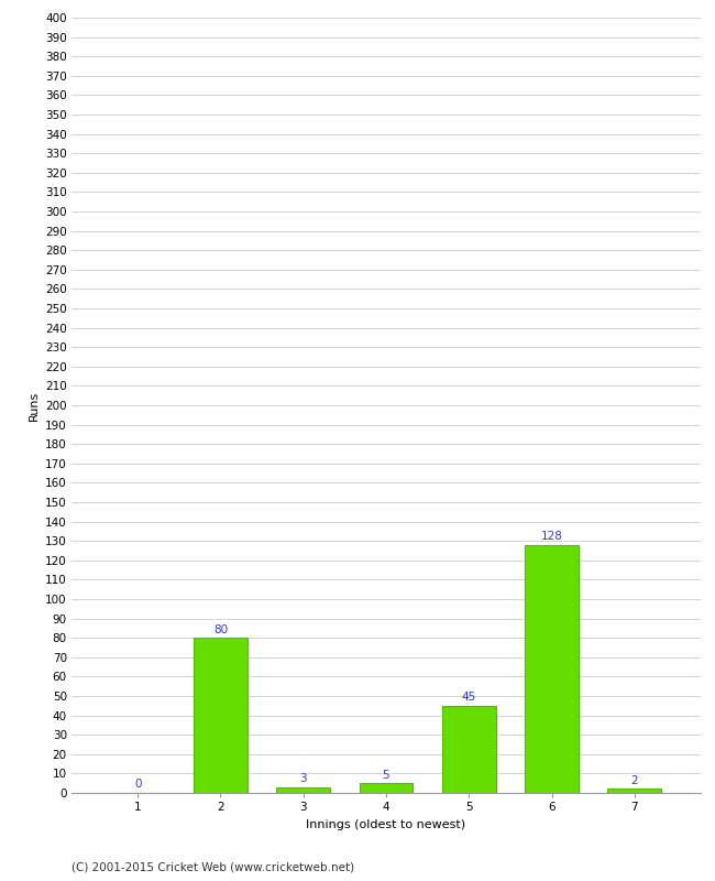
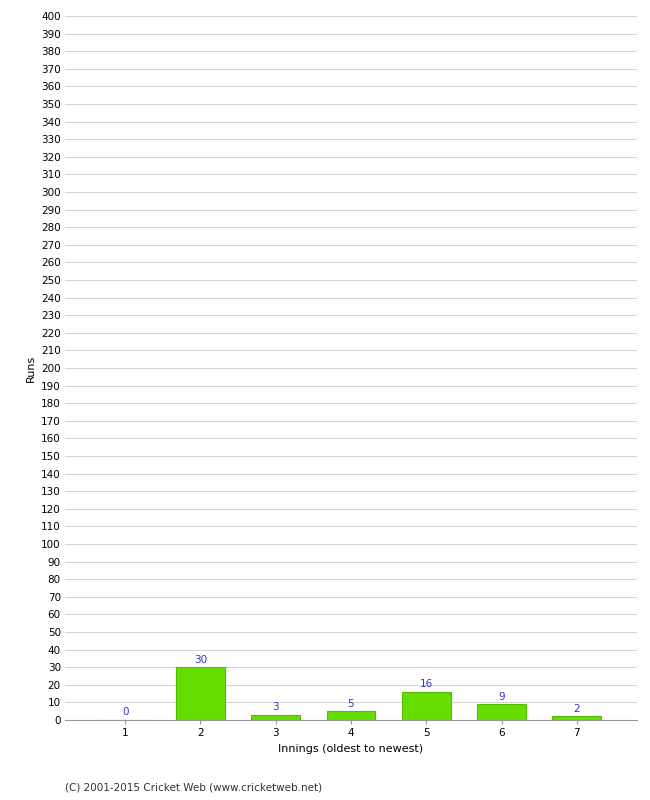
2: 80 -> 30
5: 45 -> 16
6: 128 -> 9
